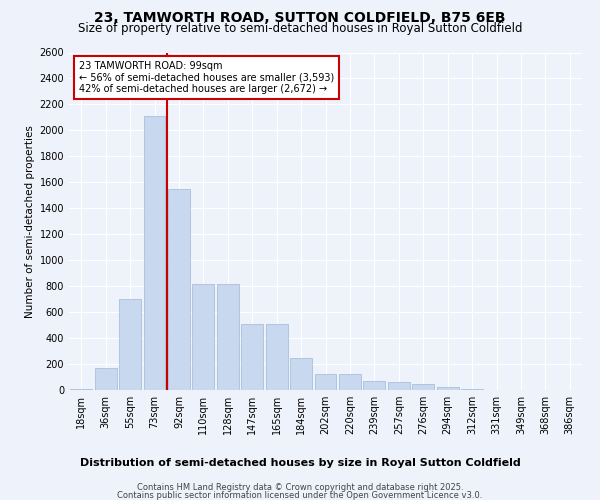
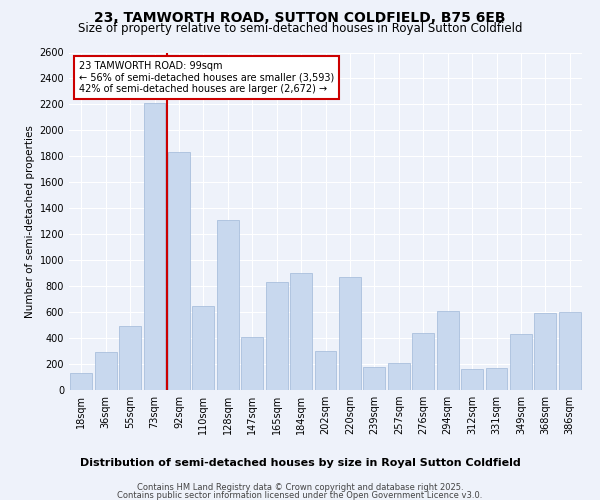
18sqm: 10 -> 130
36sqm: 170 -> 290
55sqm: 700 -> 490
73sqm: 2110 -> 2210
92sqm: 1550 -> 1830
110sqm: 820 -> 650
128sqm: 820 -> 1310
147sqm: 510 -> 410
165sqm: 510 -> 830
184sqm: 250 -> 900
202sqm: 120 -> 300
220sqm: 120 -> 870
239sqm: 70 -> 180
257sqm: 60 -> 210
276sqm: 50 -> 440
294sqm: 20 -> 610
312sqm: 0 -> 160
331sqm: 0 -> 170
349sqm: 0 -> 430
368sqm: 0 -> 590
386sqm: 0 -> 600
